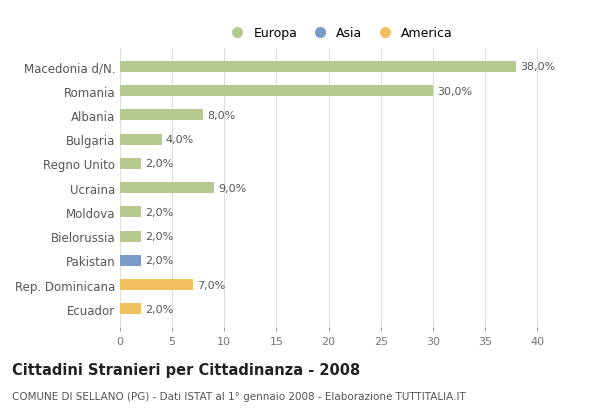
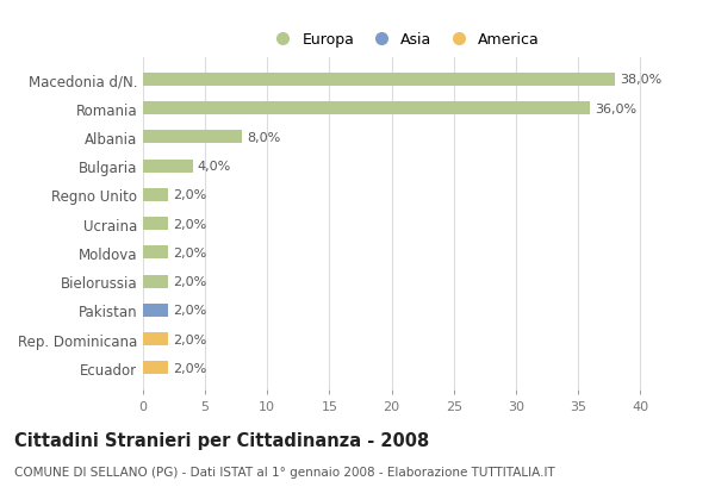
Romania: 30,0% -> 36,0%
Ucraina: 9,0% -> 2,0%
Rep. Dominicana: 7,0% -> 2,0%
